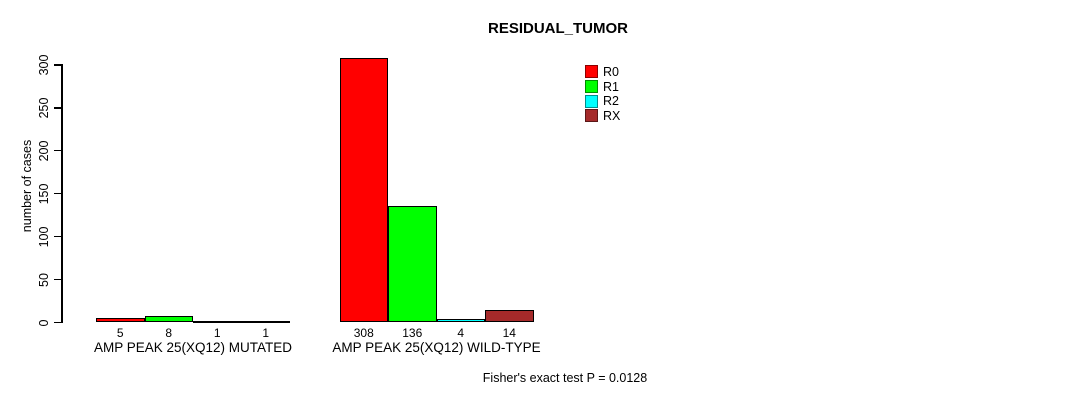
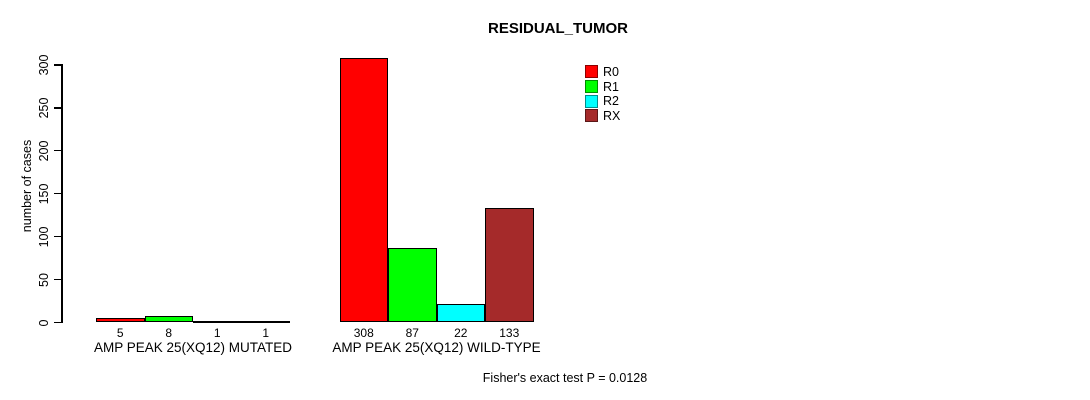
R1/AMP PEAK 25(XQ12) WILD-TYPE: 136 -> 87
R2/AMP PEAK 25(XQ12) WILD-TYPE: 4 -> 22
RX/AMP PEAK 25(XQ12) WILD-TYPE: 14 -> 133
